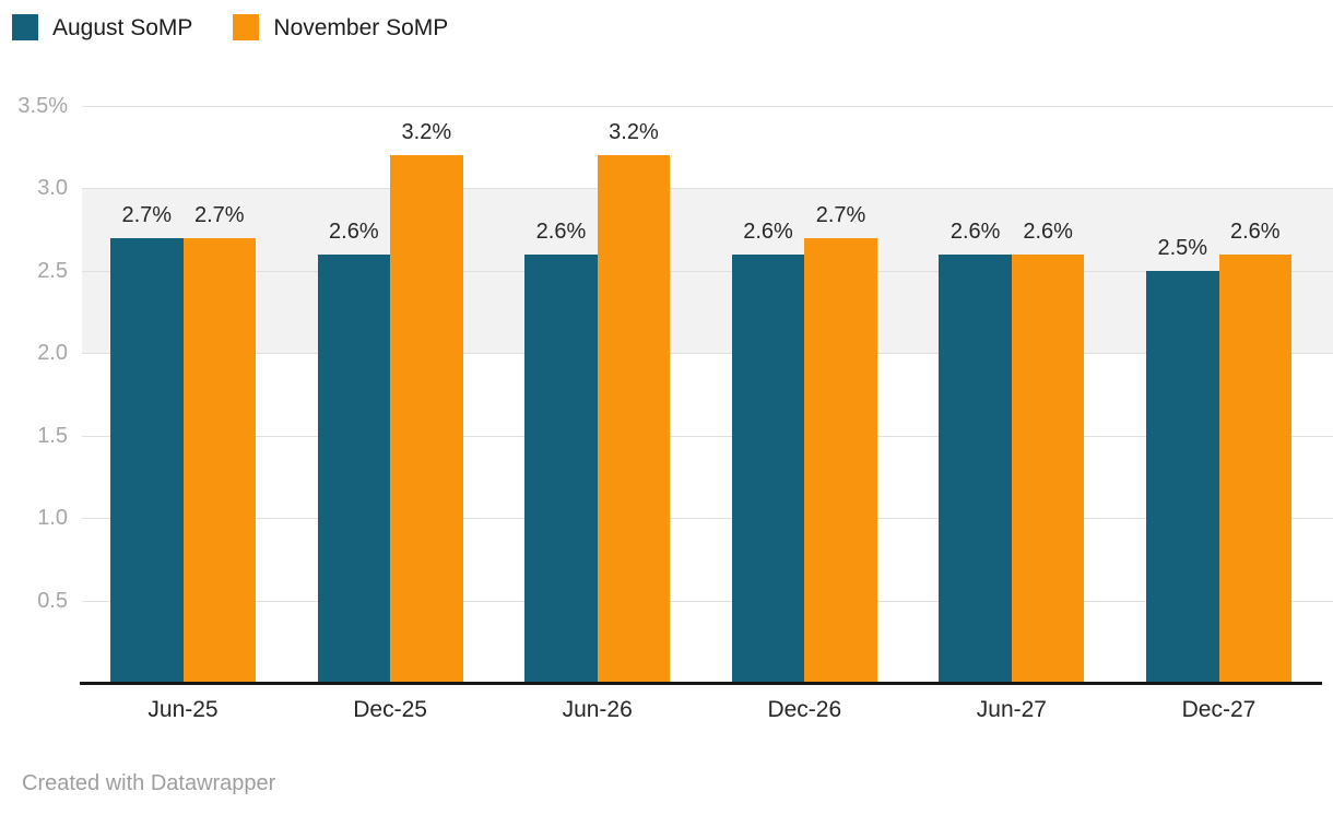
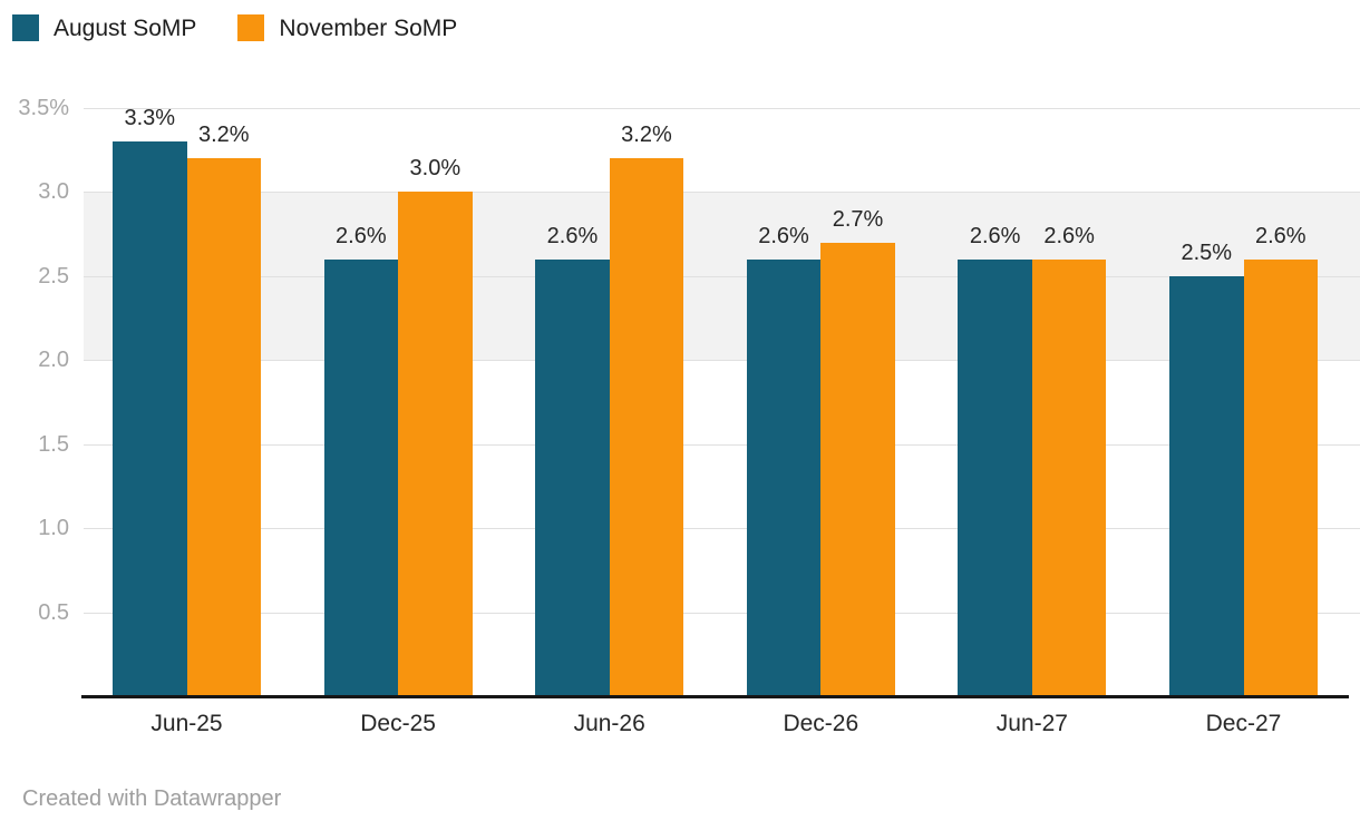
August SoMP/Jun-25: 2.7% -> 3.3%
November SoMP/Jun-25: 2.7% -> 3.2%
November SoMP/Dec-25: 3.2% -> 3.0%
